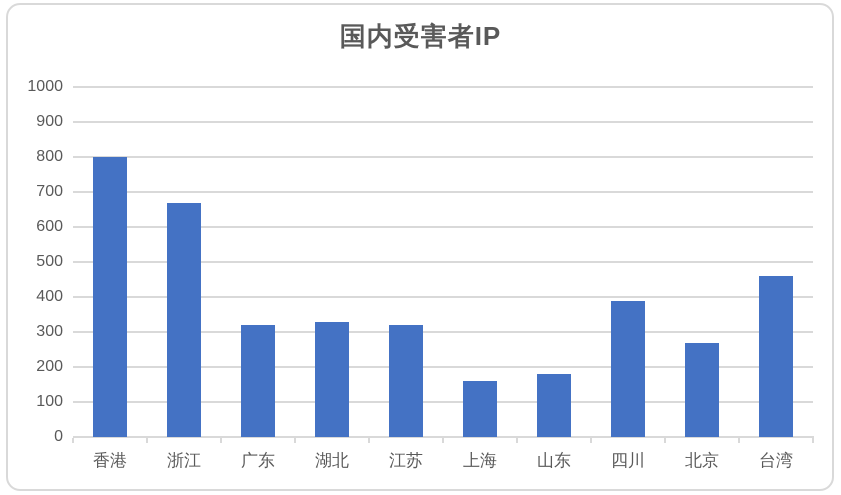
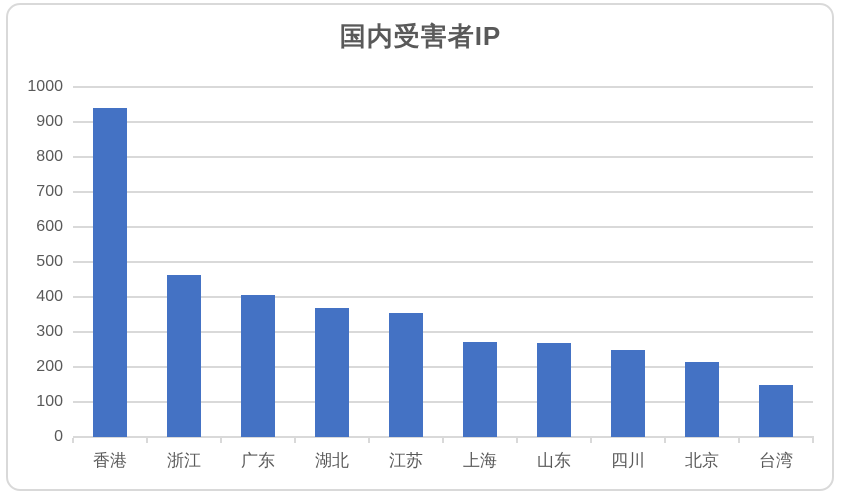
香港: 800 -> 940
浙江: 670 -> 460
广东: 320 -> 400
湖北: 330 -> 370
江苏: 320 -> 360
上海: 160 -> 270
山东: 180 -> 270
四川: 390 -> 250
北京: 270 -> 210
台湾: 460 -> 150
